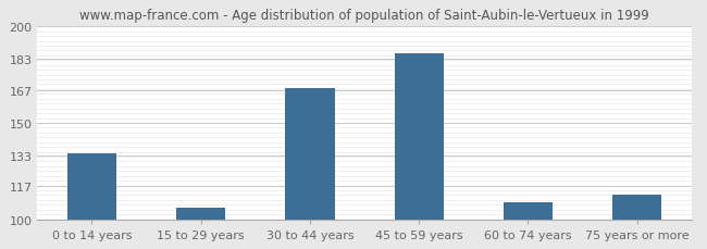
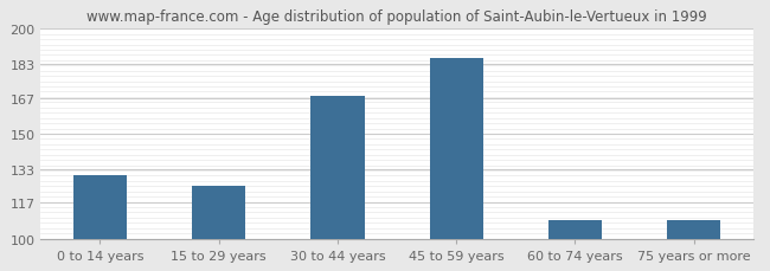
0 to 14 years: 134 -> 130
15 to 29 years: 106 -> 125
75 years or more: 113 -> 109
